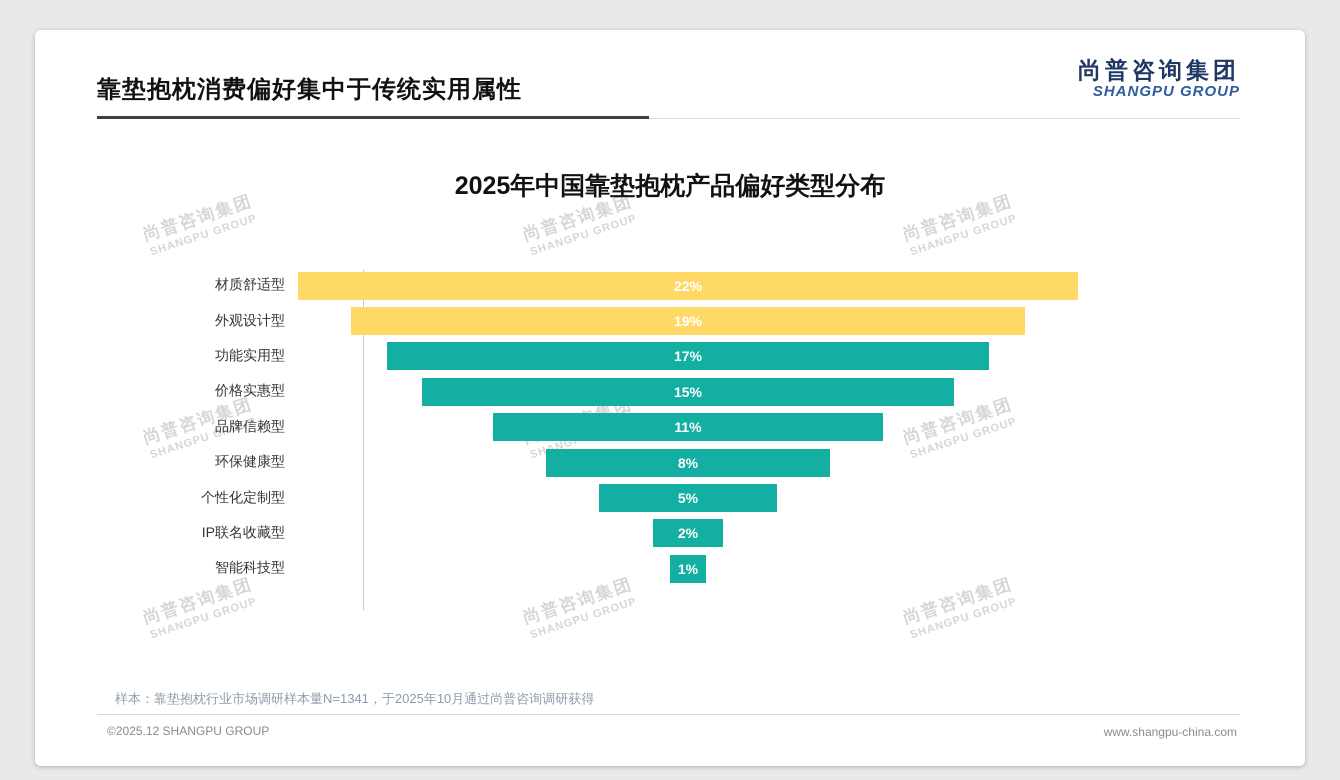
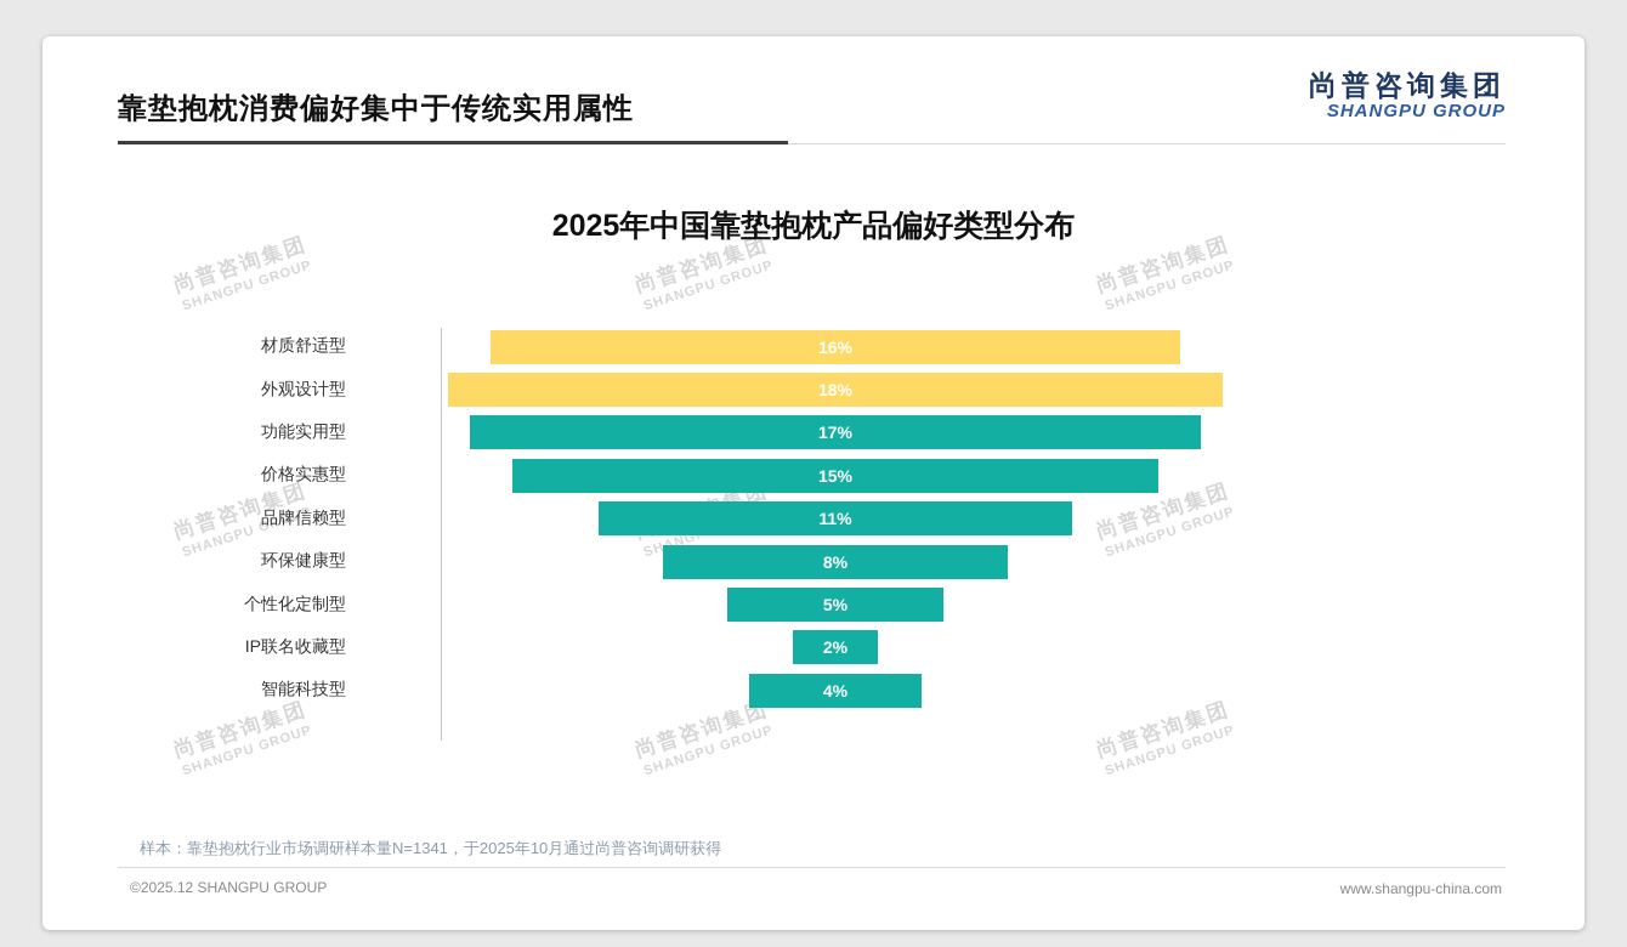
材质舒适型: 22% -> 16%
外观设计型: 19% -> 18%
智能科技型: 1% -> 4%
